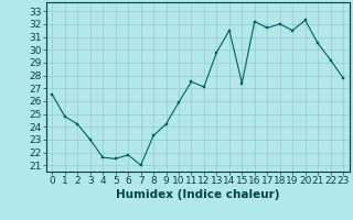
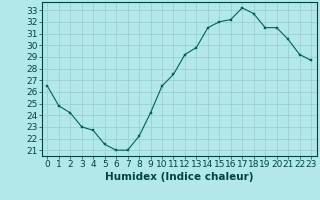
4: 21.6 -> 22.7
6: 21.8 -> 21.0
8: 23.3 -> 22.2
10: 25.9 -> 26.5
12: 27.1 -> 29.2
15: 27.4 -> 32.0
17: 31.7 -> 33.2
18: 32.0 -> 32.7
20: 32.3 -> 31.5
23: 27.8 -> 28.7
